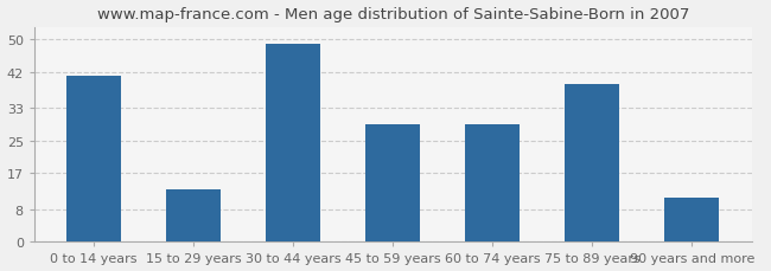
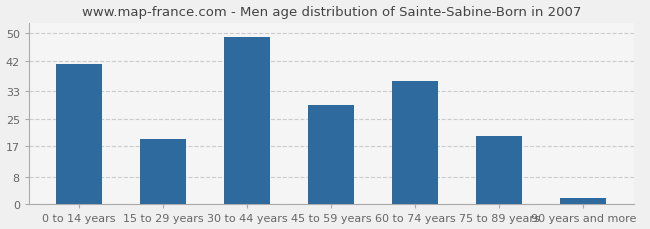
15 to 29 years: 13 -> 19
60 to 74 years: 29 -> 36
75 to 89 years: 39 -> 20
90 years and more: 11 -> 2
